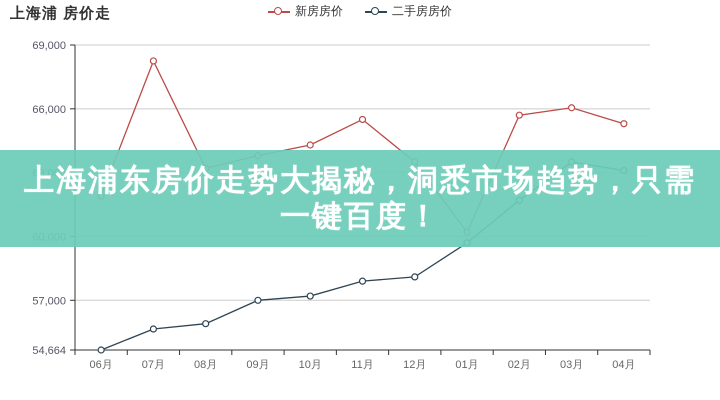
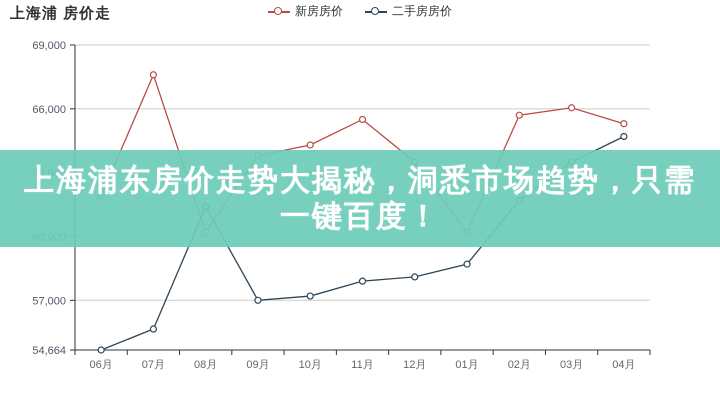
新房房价/07月: 68200 -> 67600
新房房价/08月: 63200 -> 60200
二手房房价/08月: 55900 -> 61400
二手房房价/01月: 59700 -> 58700
二手房房价/04月: 63100 -> 64700
